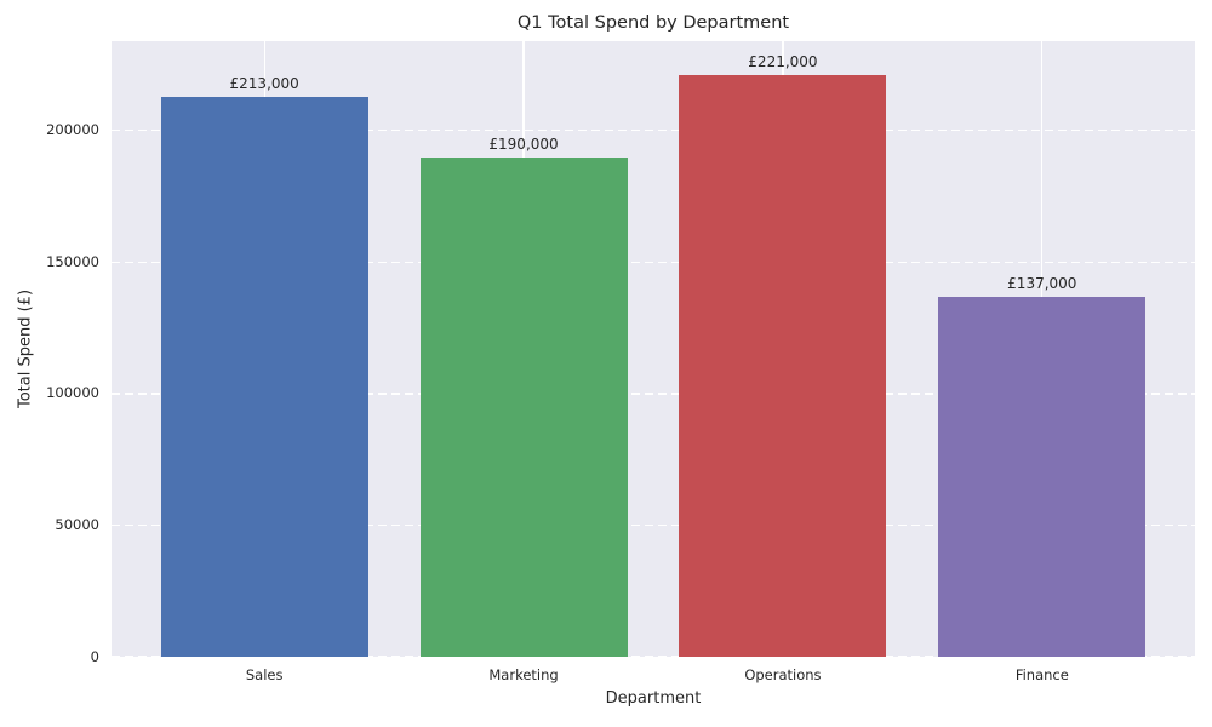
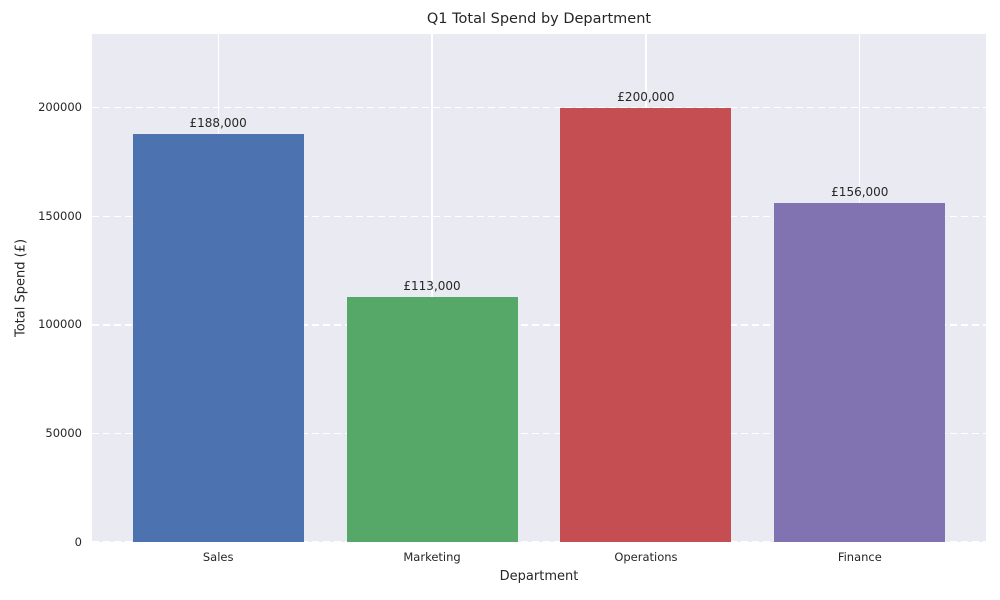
Sales: £213,000 -> £188,000
Marketing: £190,000 -> £113,000
Operations: £221,000 -> £200,000
Finance: £137,000 -> £156,000
